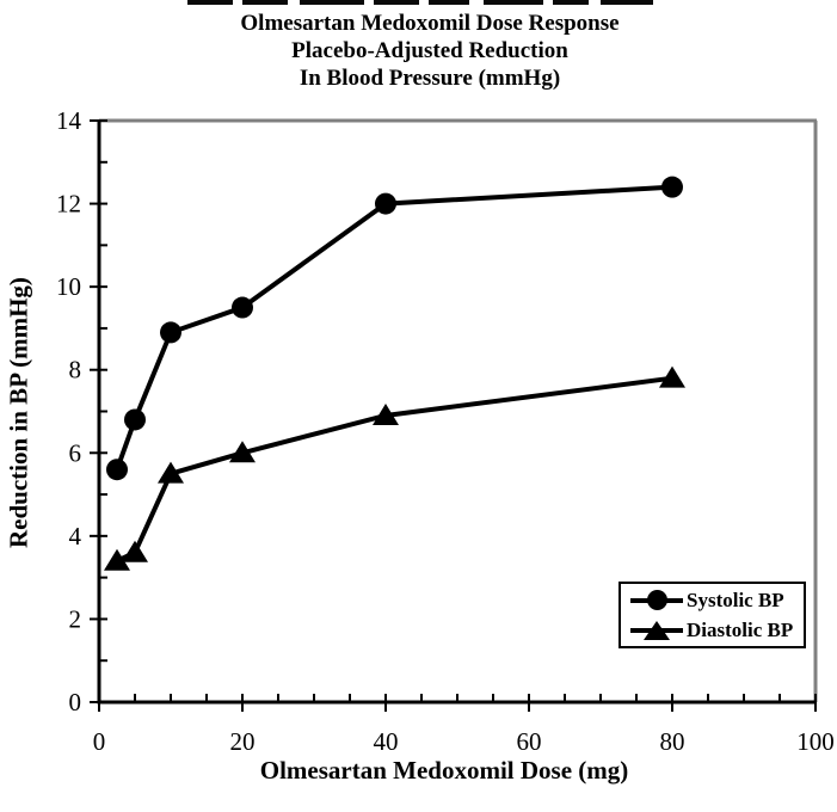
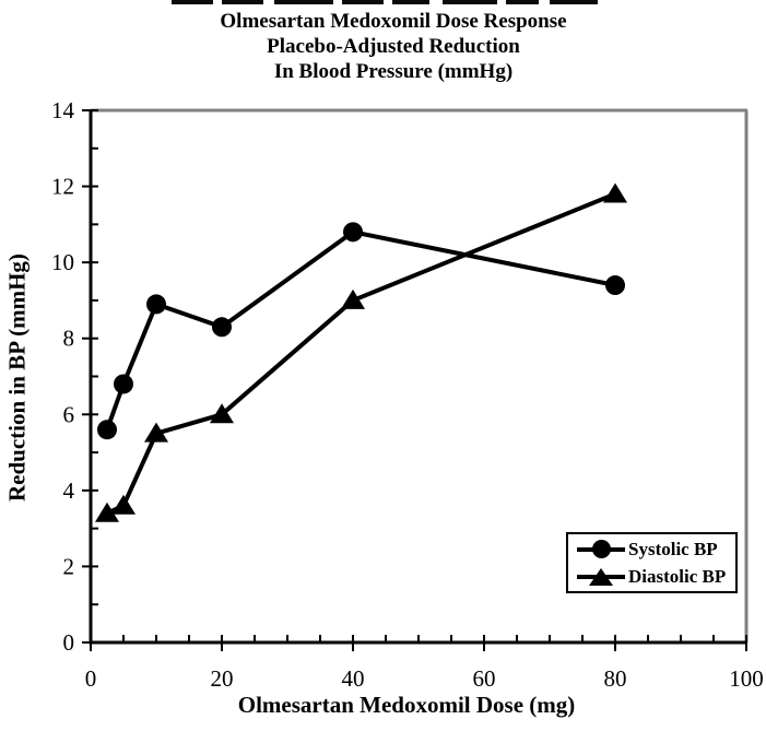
Systolic BP/20: 9.5 -> 8.3
Systolic BP/40: 12.0 -> 10.8
Diastolic BP/40: 6.9 -> 9.0
Systolic BP/80: 12.4 -> 9.4
Diastolic BP/80: 7.8 -> 11.8
